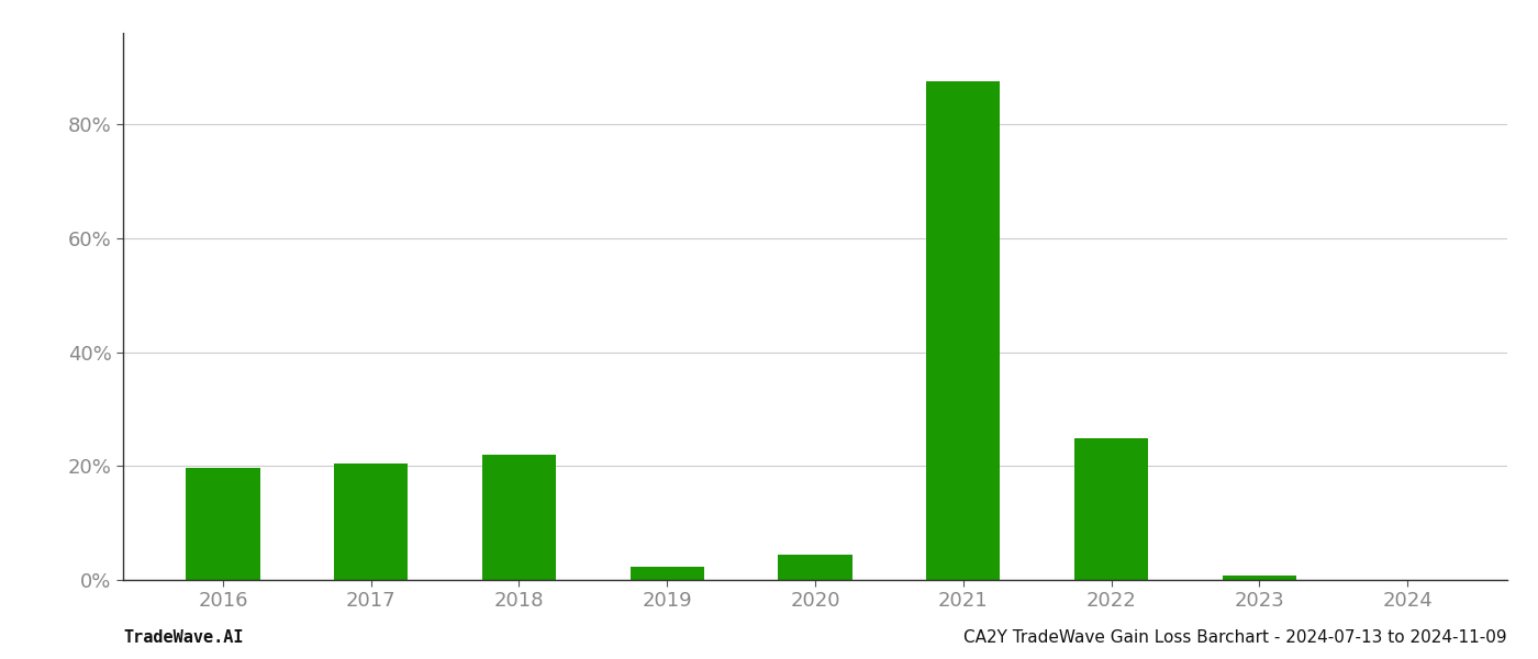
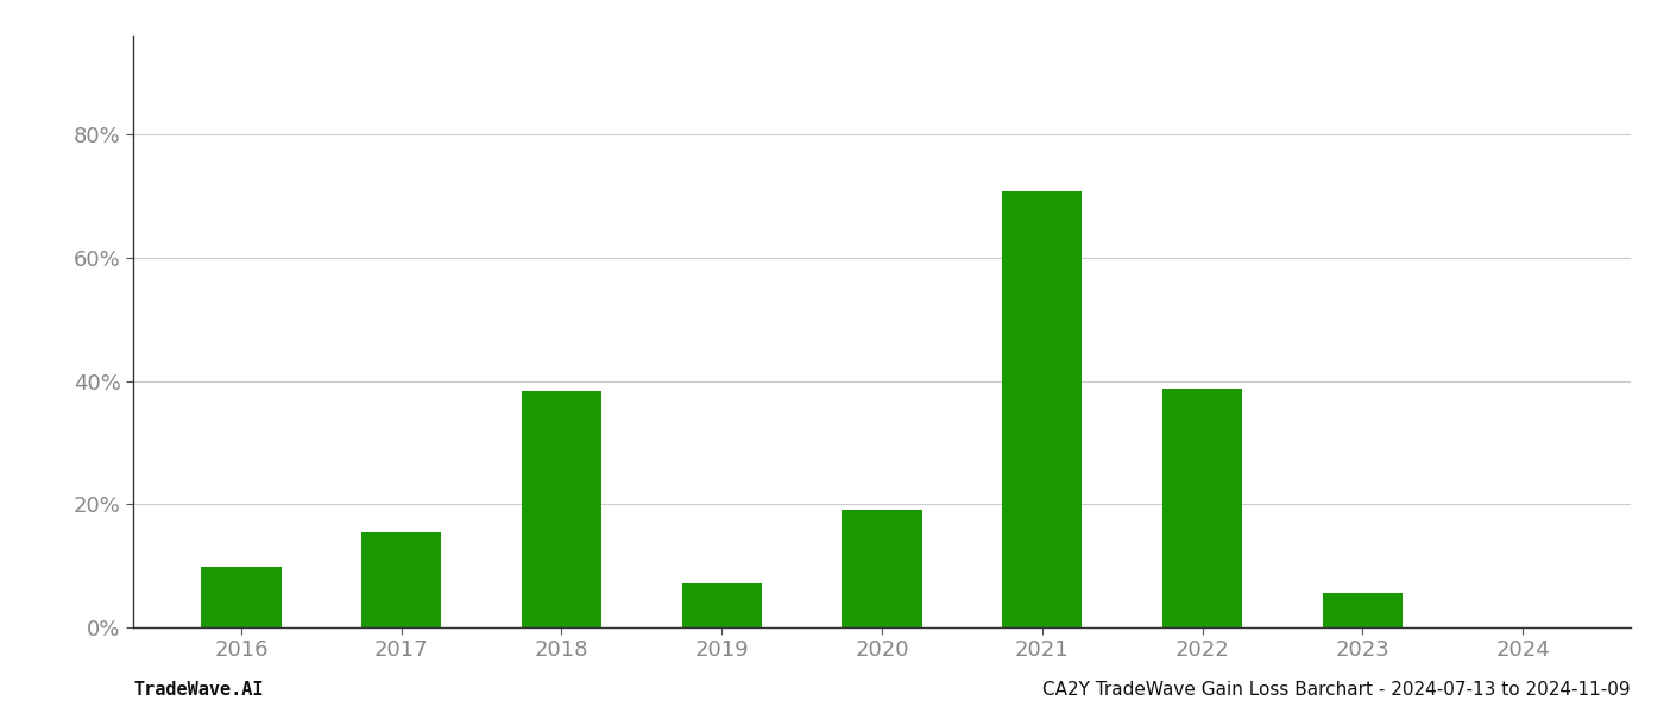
2016: 19.7% -> 9.8%
2017: 20.5% -> 15.4%
2018: 22.0% -> 38.4%
2019: 2.3% -> 7.2%
2020: 4.5% -> 19.0%
2021: 87.5% -> 70.8%
2022: 24.8% -> 38.8%
2023: 0.8% -> 5.6%
